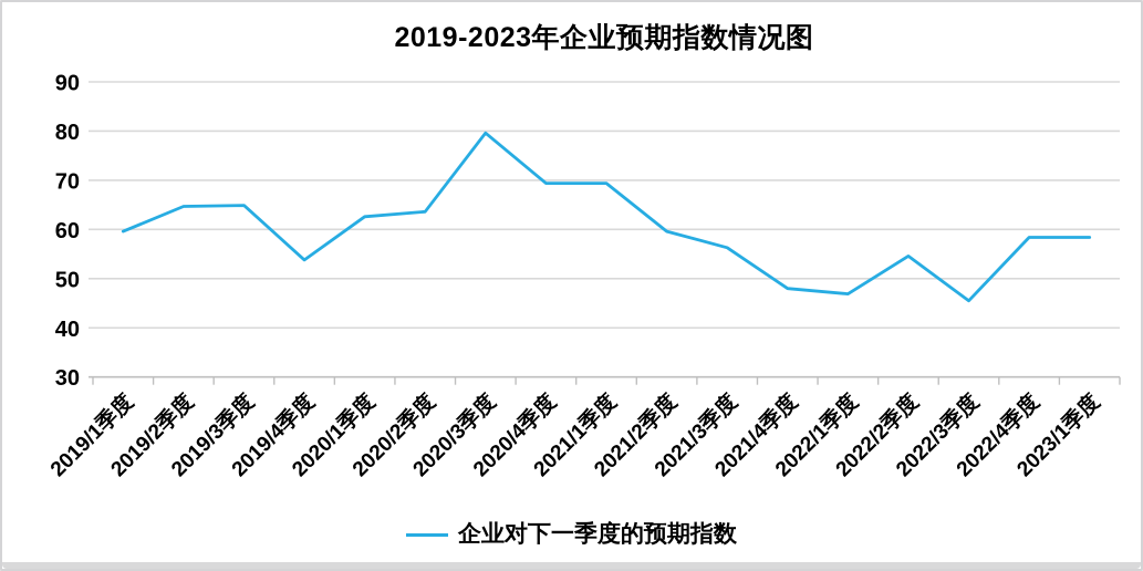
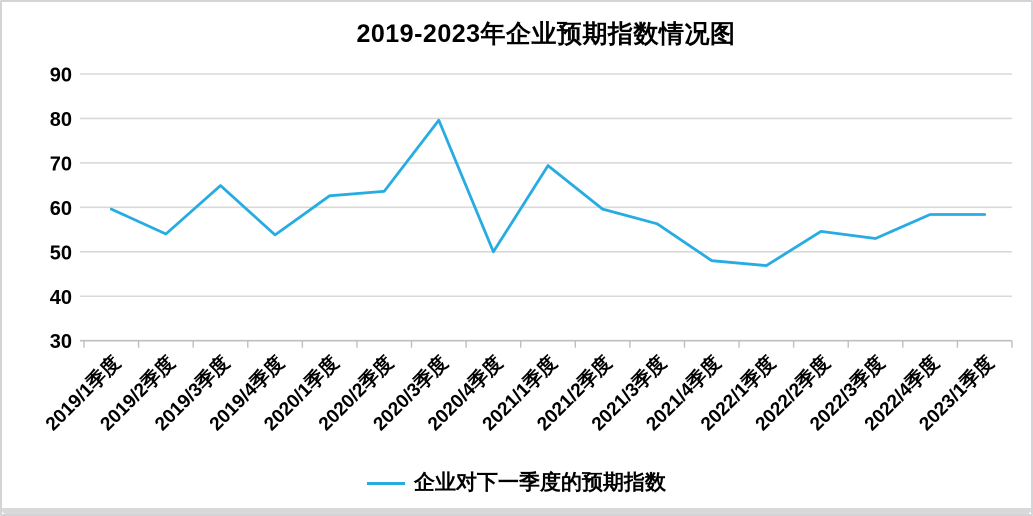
2019/2季度: 65 -> 54
2020/4季度: 69 -> 50
2022/3季度: 46 -> 53
